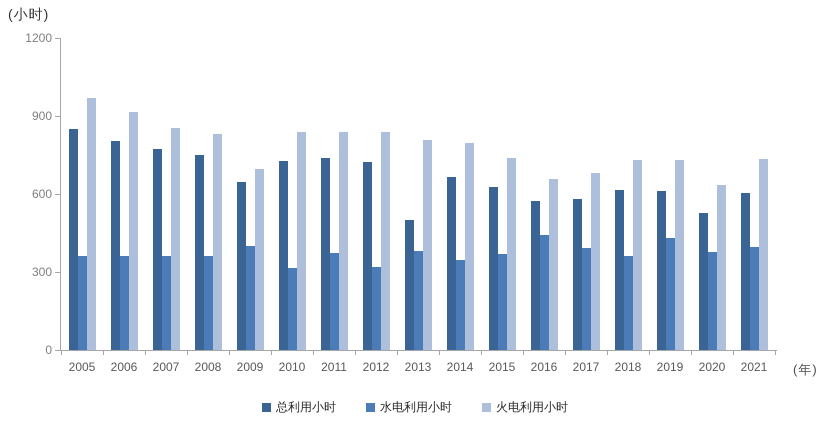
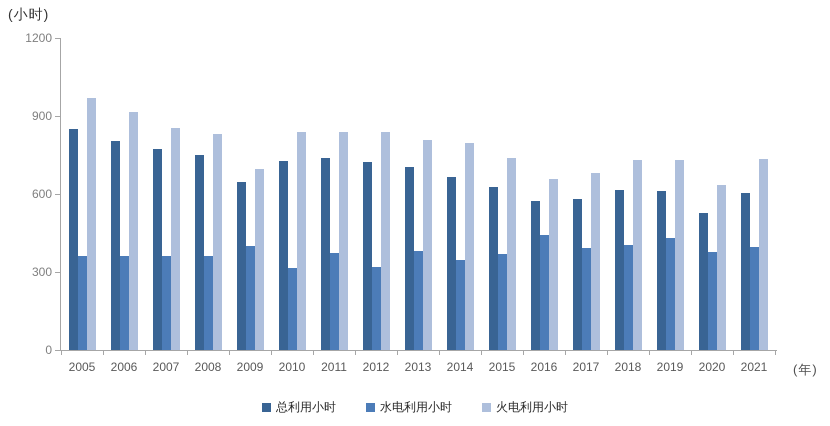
总利用小时/2013: 500 -> 700
水电利用小时/2018: 360 -> 400
